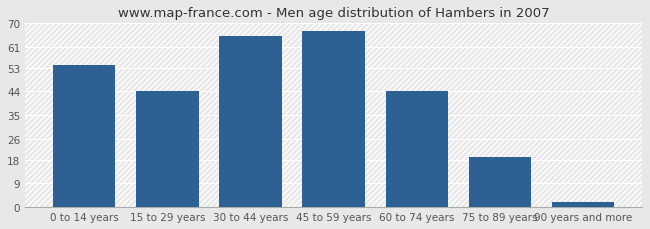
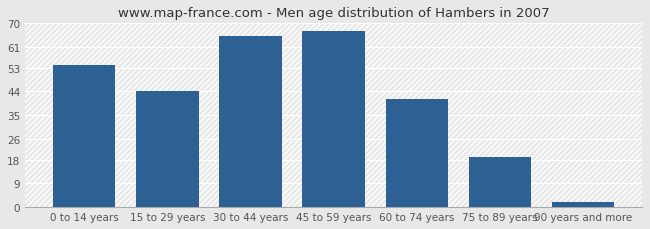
60 to 74 years: 44 -> 41
